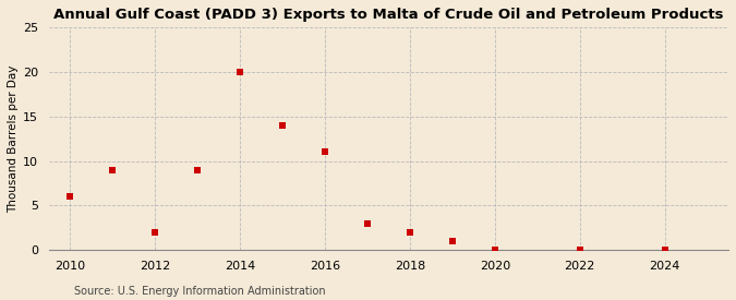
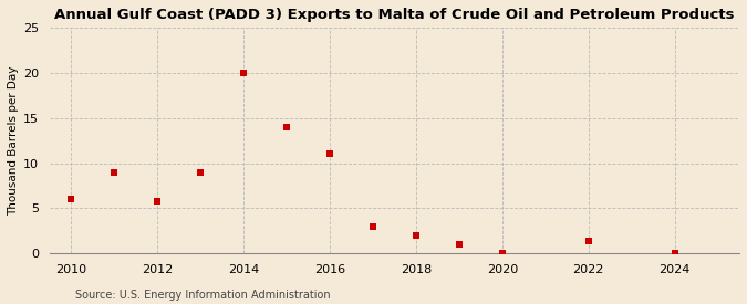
2012: 2.0 -> 5.8
2022: 0.1 -> 1.4
